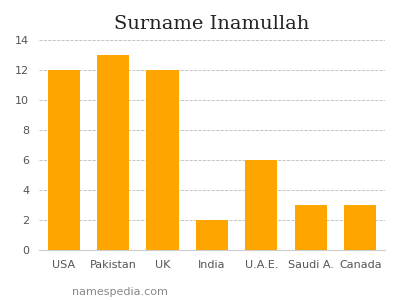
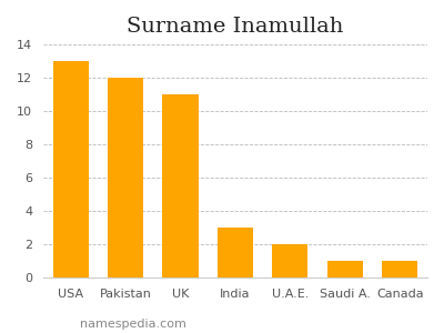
USA: 12 -> 13
Pakistan: 13 -> 12
UK: 12 -> 11
India: 2 -> 3
U.A.E.: 6 -> 2
Saudi A.: 3 -> 1
Canada: 3 -> 1
